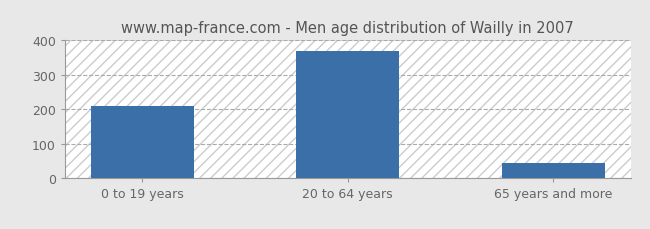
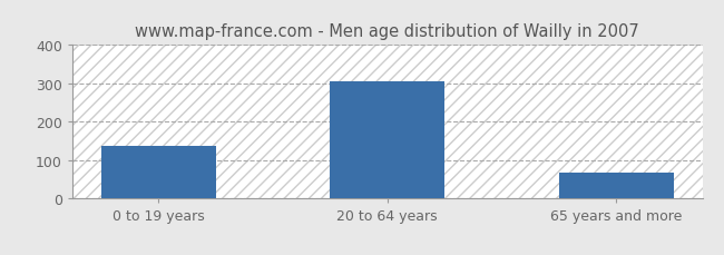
0 to 19 years: 210 -> 138
20 to 64 years: 370 -> 306
65 years and more: 45 -> 68
